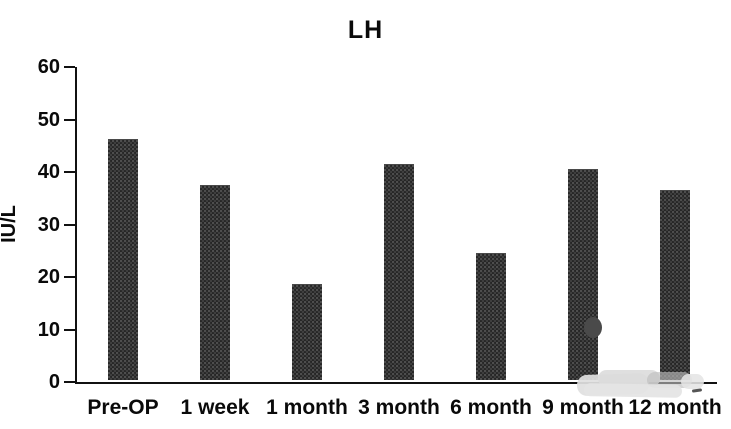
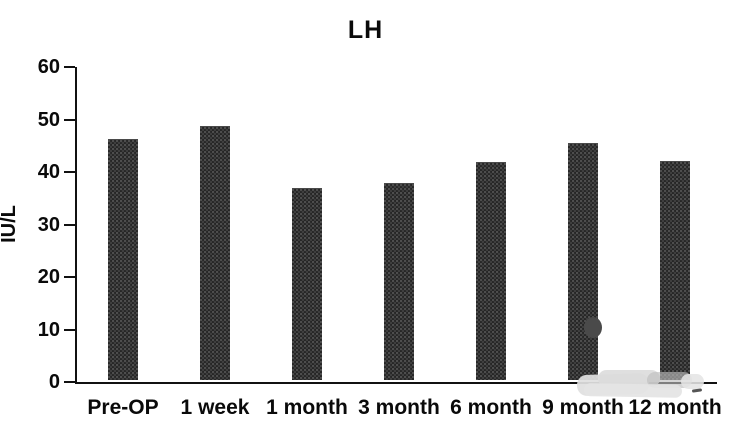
1 week: 37 -> 48
1 month: 18 -> 36
3 month: 41 -> 37
6 month: 24 -> 41
9 month: 40 -> 45
12 month: 36 -> 42
